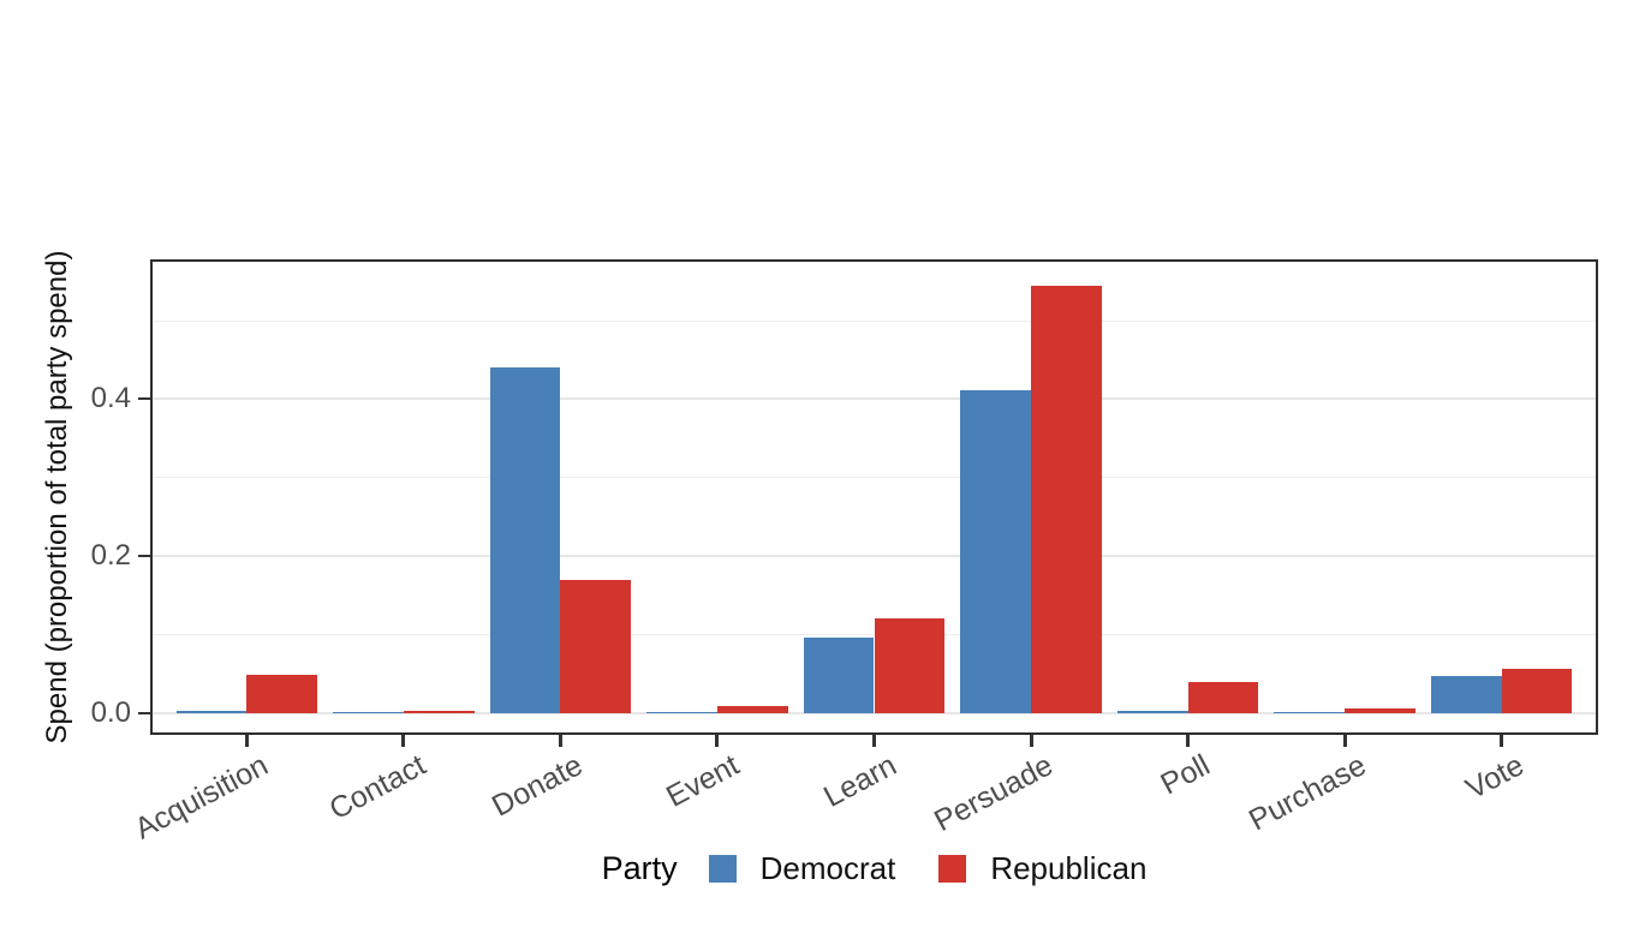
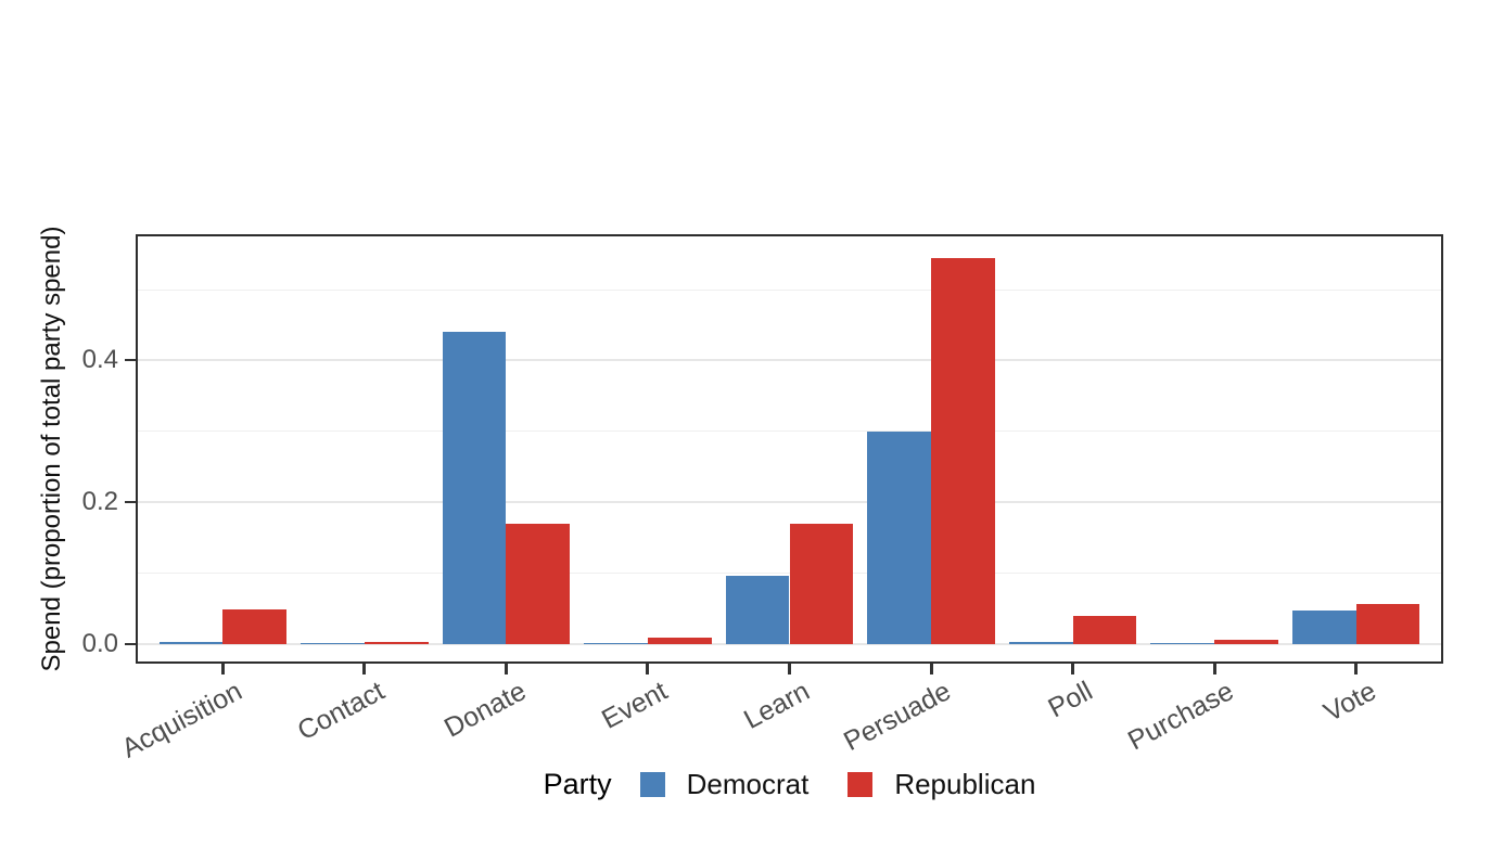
Republican/Learn: 0.12 -> 0.17
Democrat/Persuade: 0.41 -> 0.30
